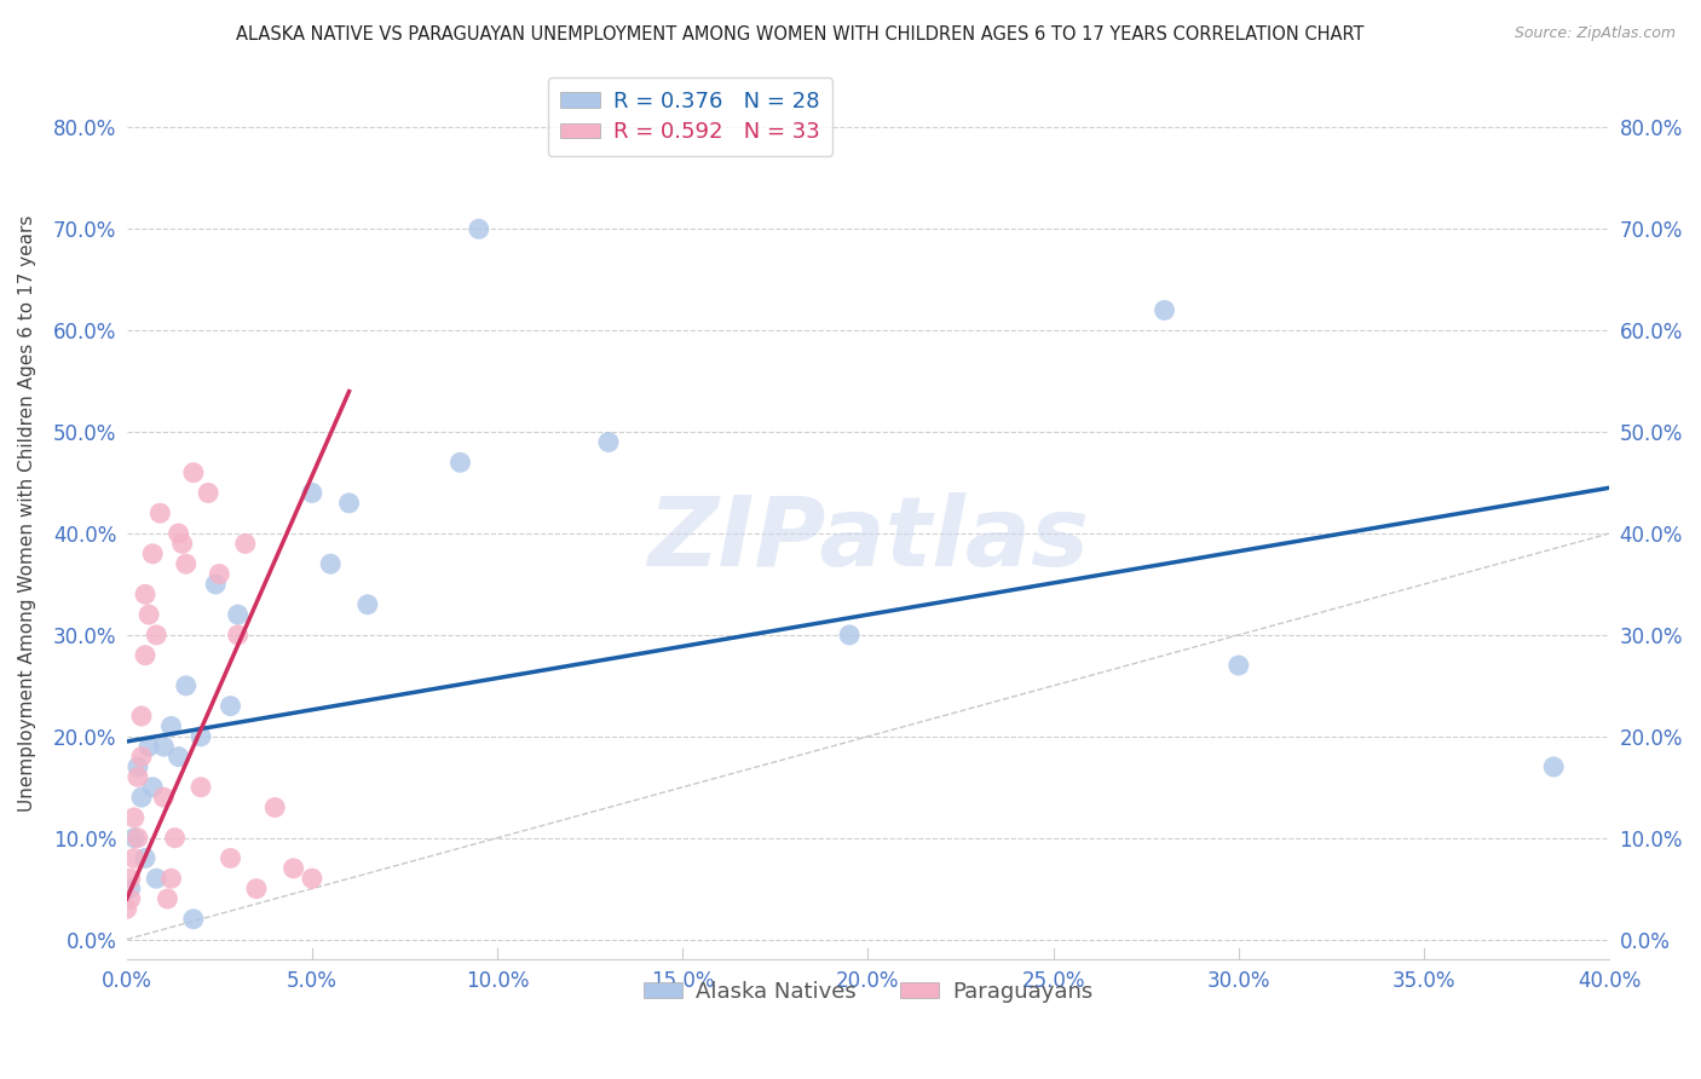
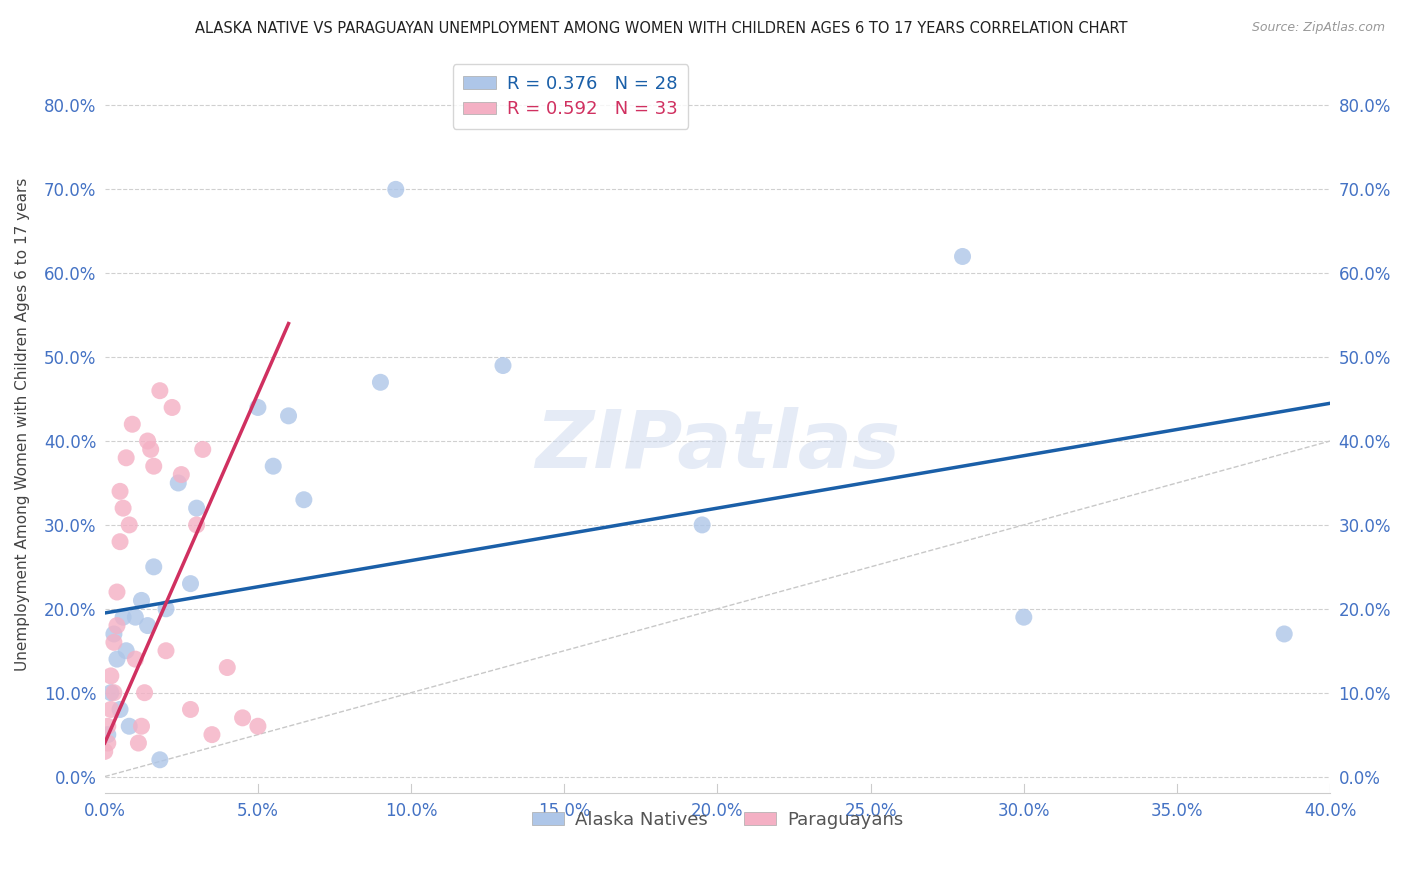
Alaska Natives/30.0%: 27% -> 19%
